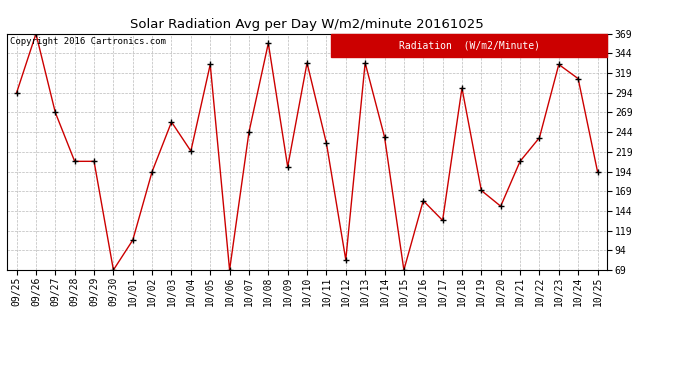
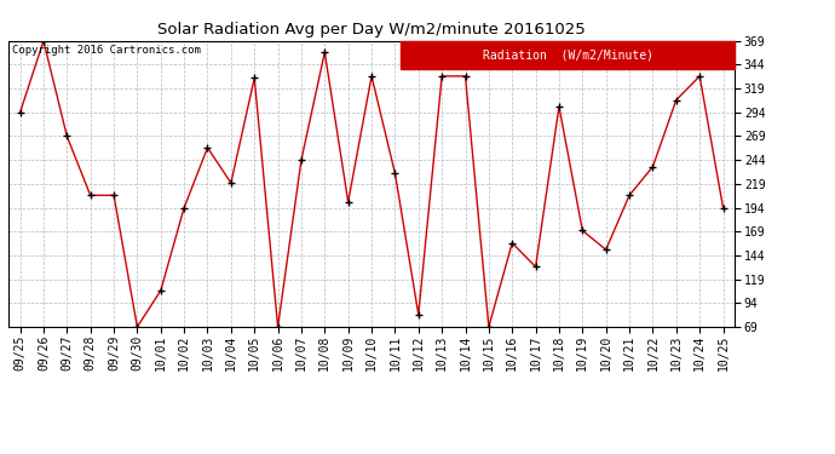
10/14: 238 -> 332
10/23: 330 -> 307
10/24: 312 -> 332
